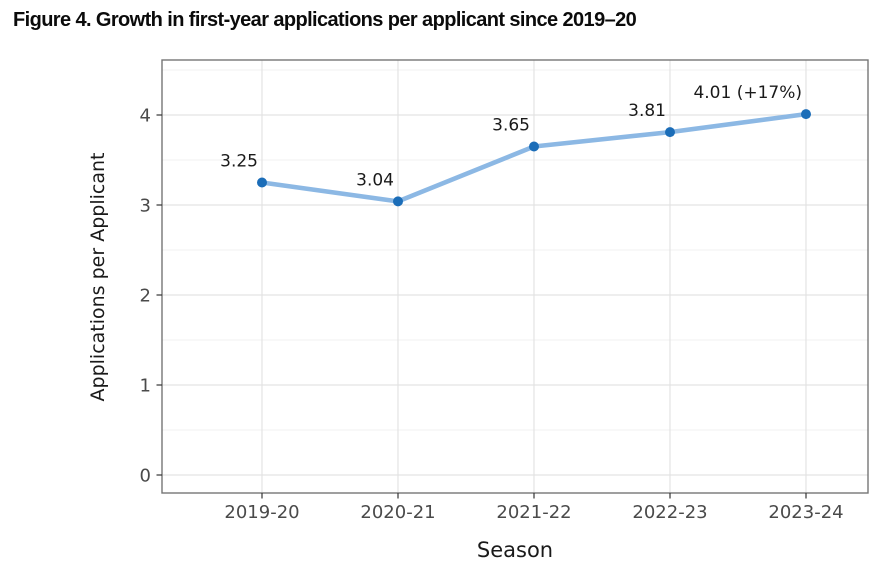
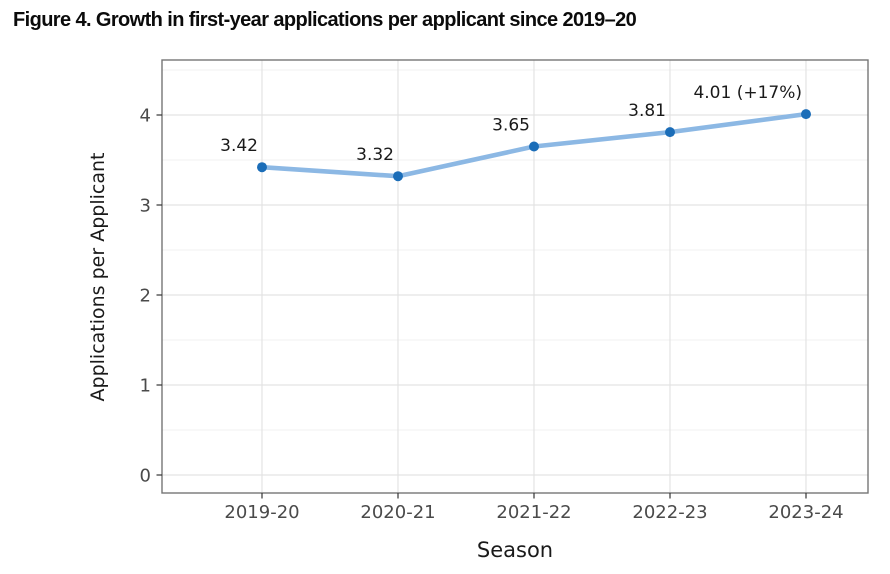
2019-20: 3.25 -> 3.42
2020-21: 3.04 -> 3.32
